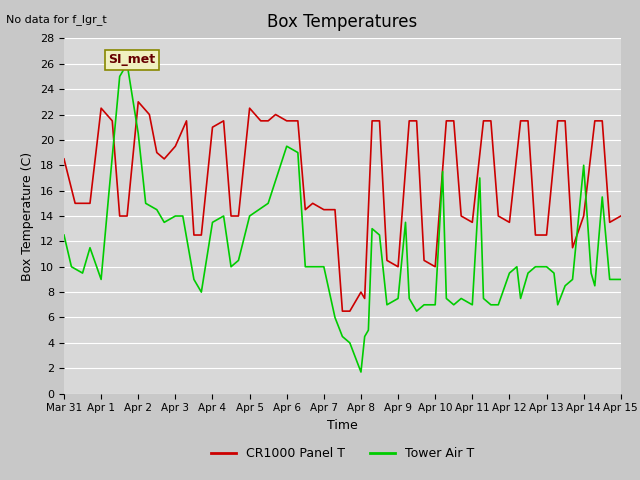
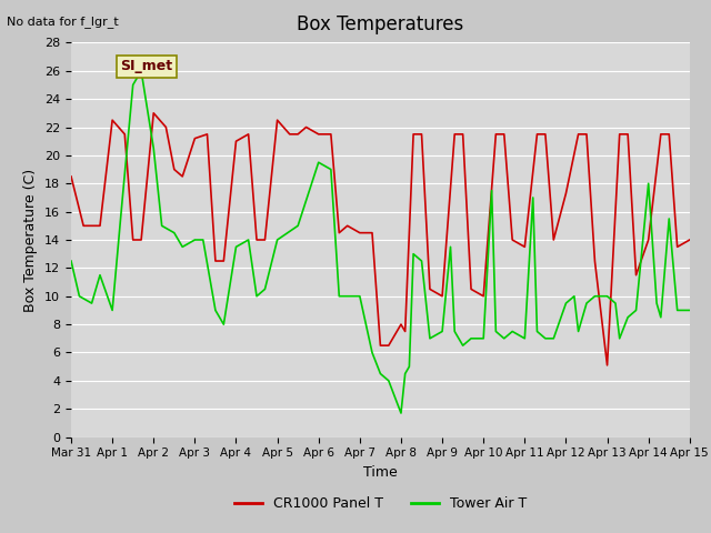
CR1000 Panel T/Apr 3: 19.5 -> 21.2
CR1000 Panel T/Apr 12: 13.5 -> 17.3
CR1000 Panel T/Apr 13: 12.5 -> 5.1
